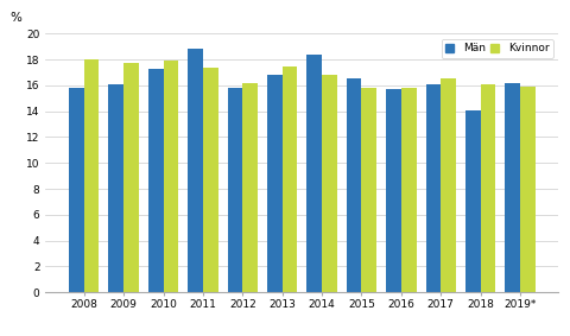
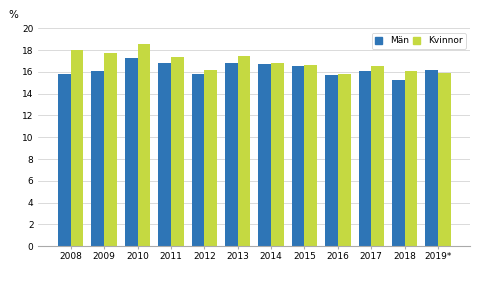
Kvinnor/2010: 17.9 -> 18.6
Män/2011: 18.8 -> 16.8
Män/2014: 18.4 -> 16.7
Kvinnor/2015: 15.8 -> 16.6
Män/2018: 14.1 -> 15.3
